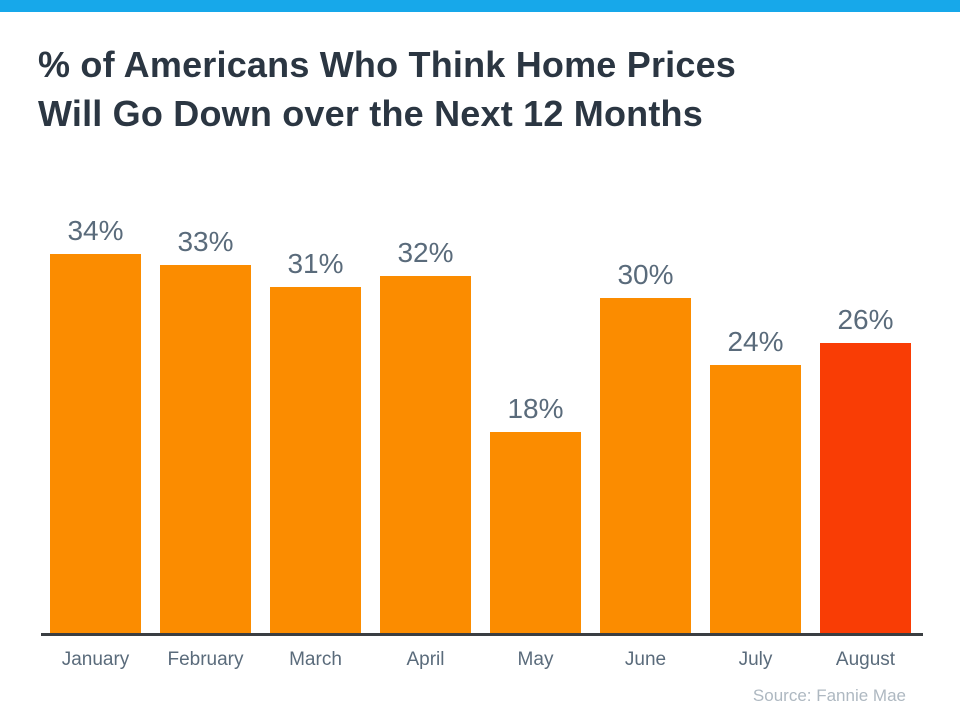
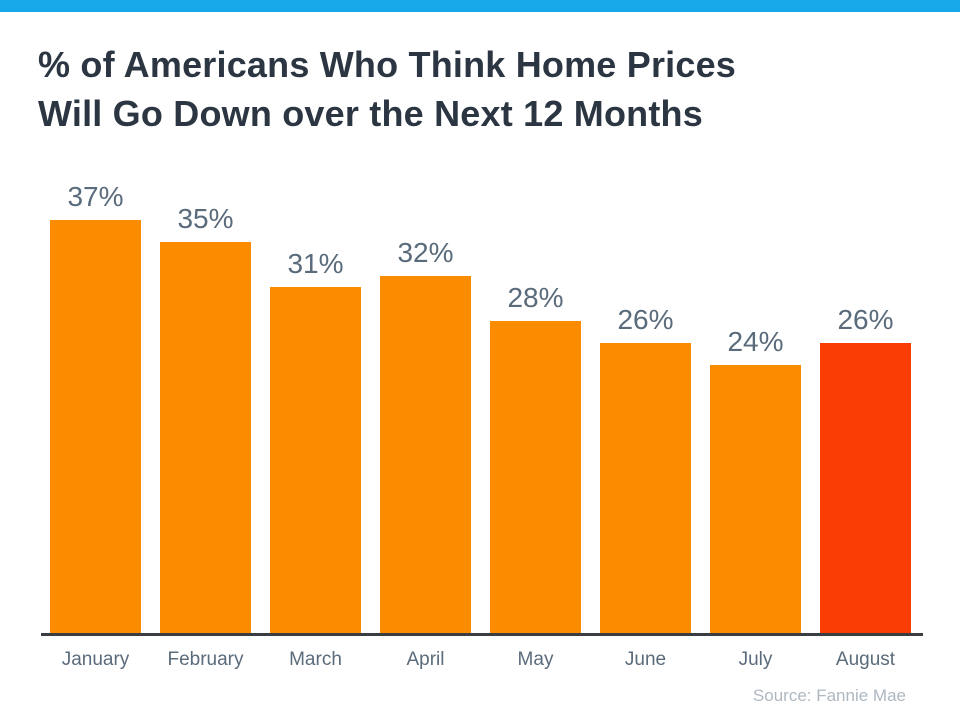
January: 34% -> 37%
February: 33% -> 35%
May: 18% -> 28%
June: 30% -> 26%
